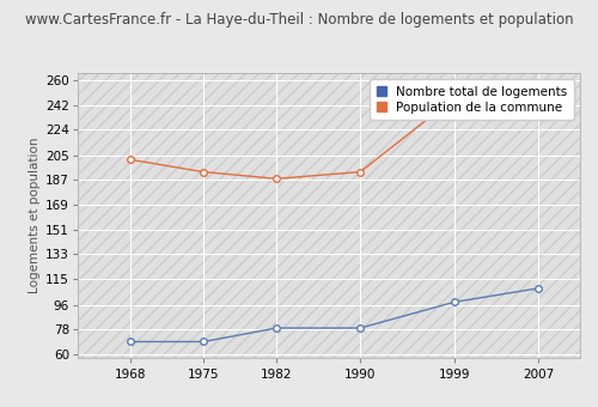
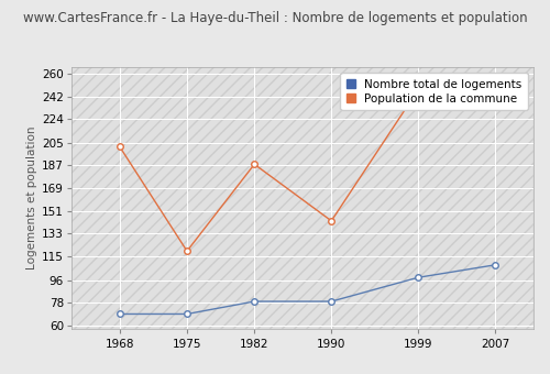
Population de la commune/1975: 193 -> 119
Population de la commune/1990: 193 -> 143
